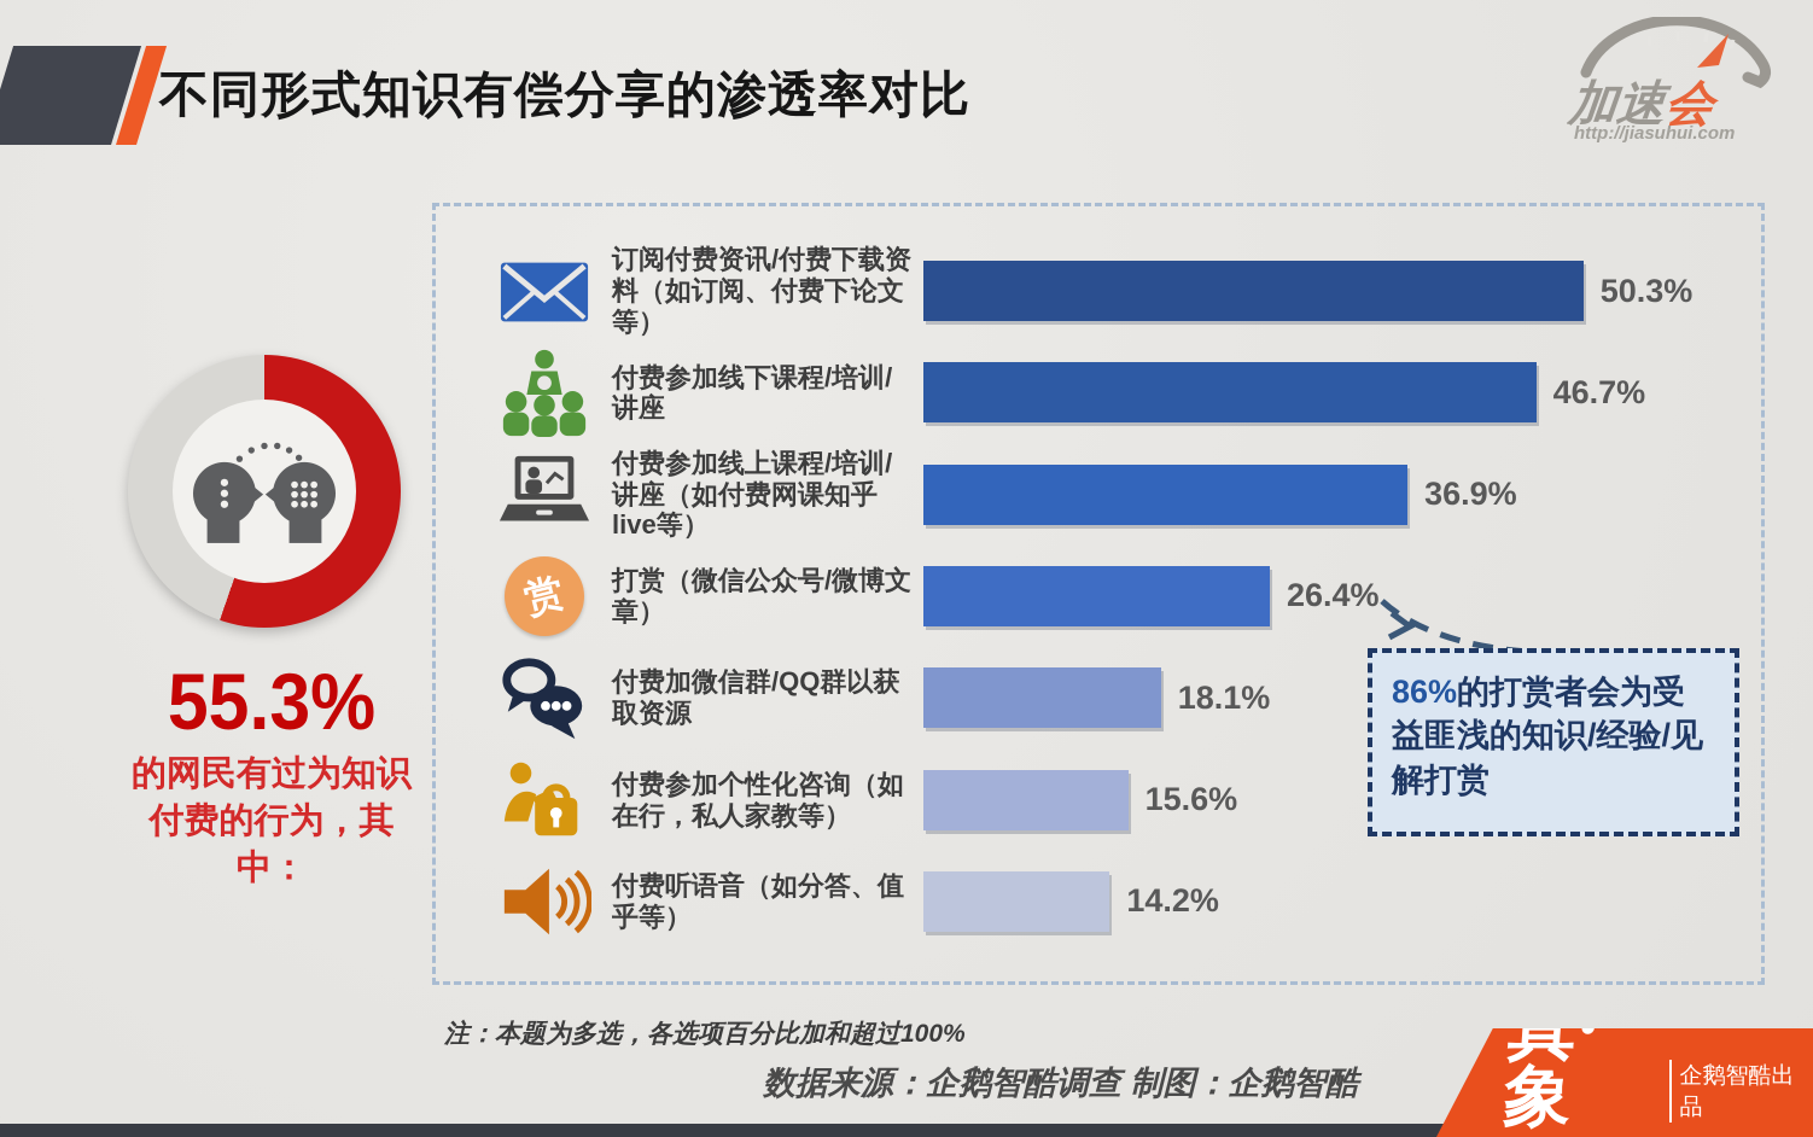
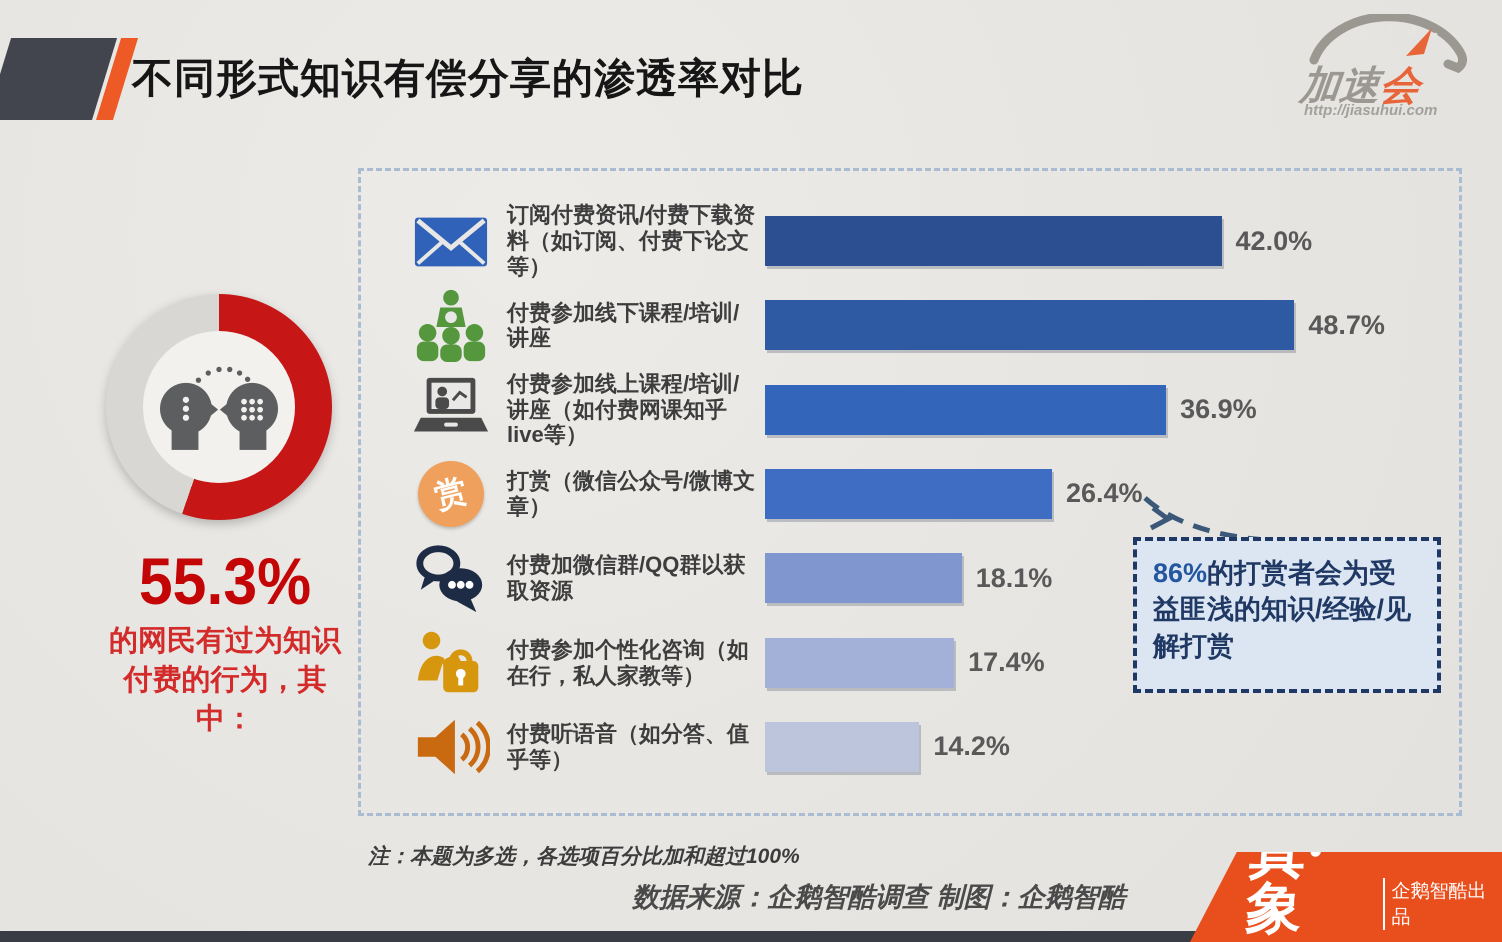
订阅付费资讯/付费下载资料（如订阅、付费下论文等）: 50.3% -> 42.0%
付费参加线下课程/培训/讲座: 46.7% -> 48.7%
付费参加个性化咨询（如在行，私人家教等）: 15.6% -> 17.4%
